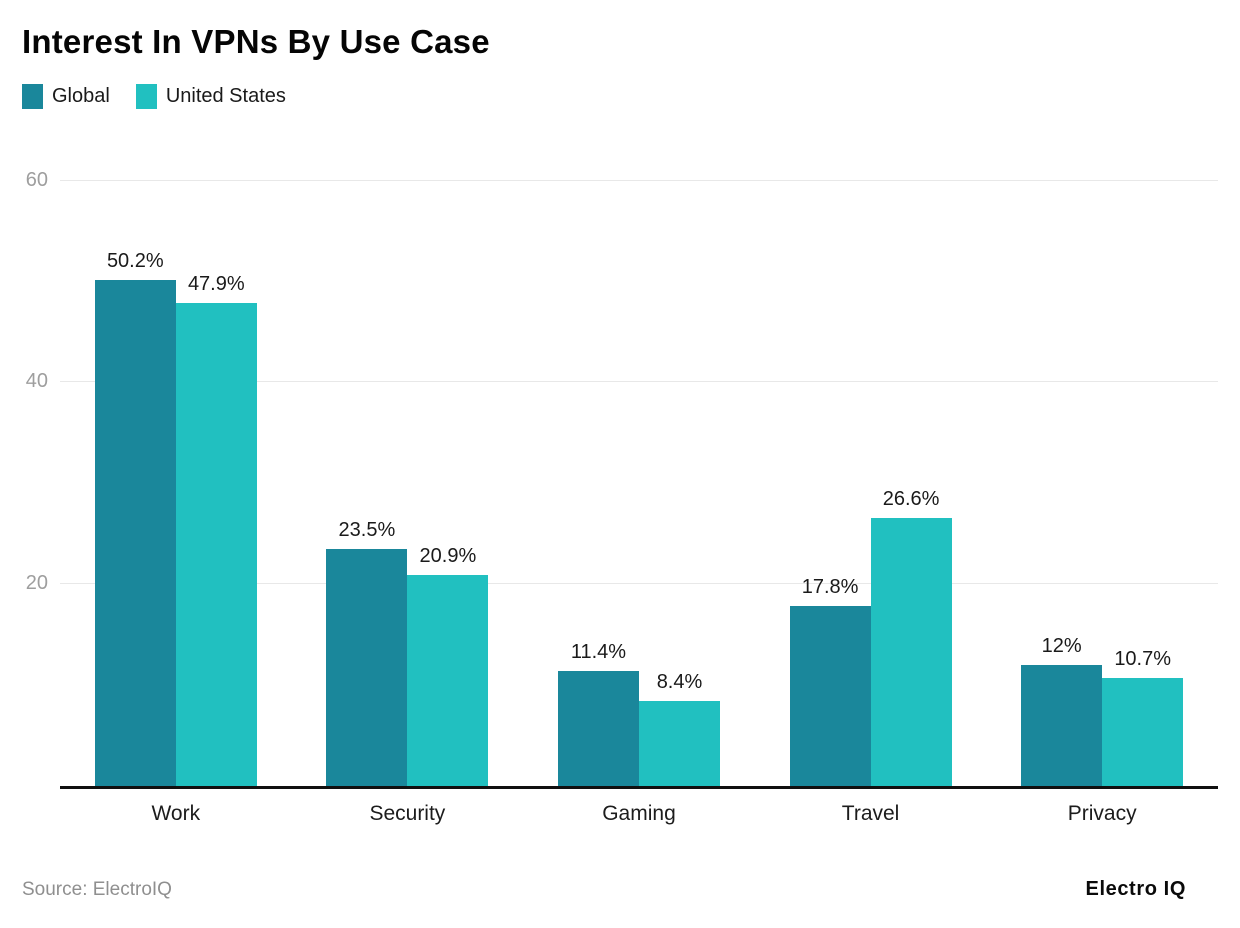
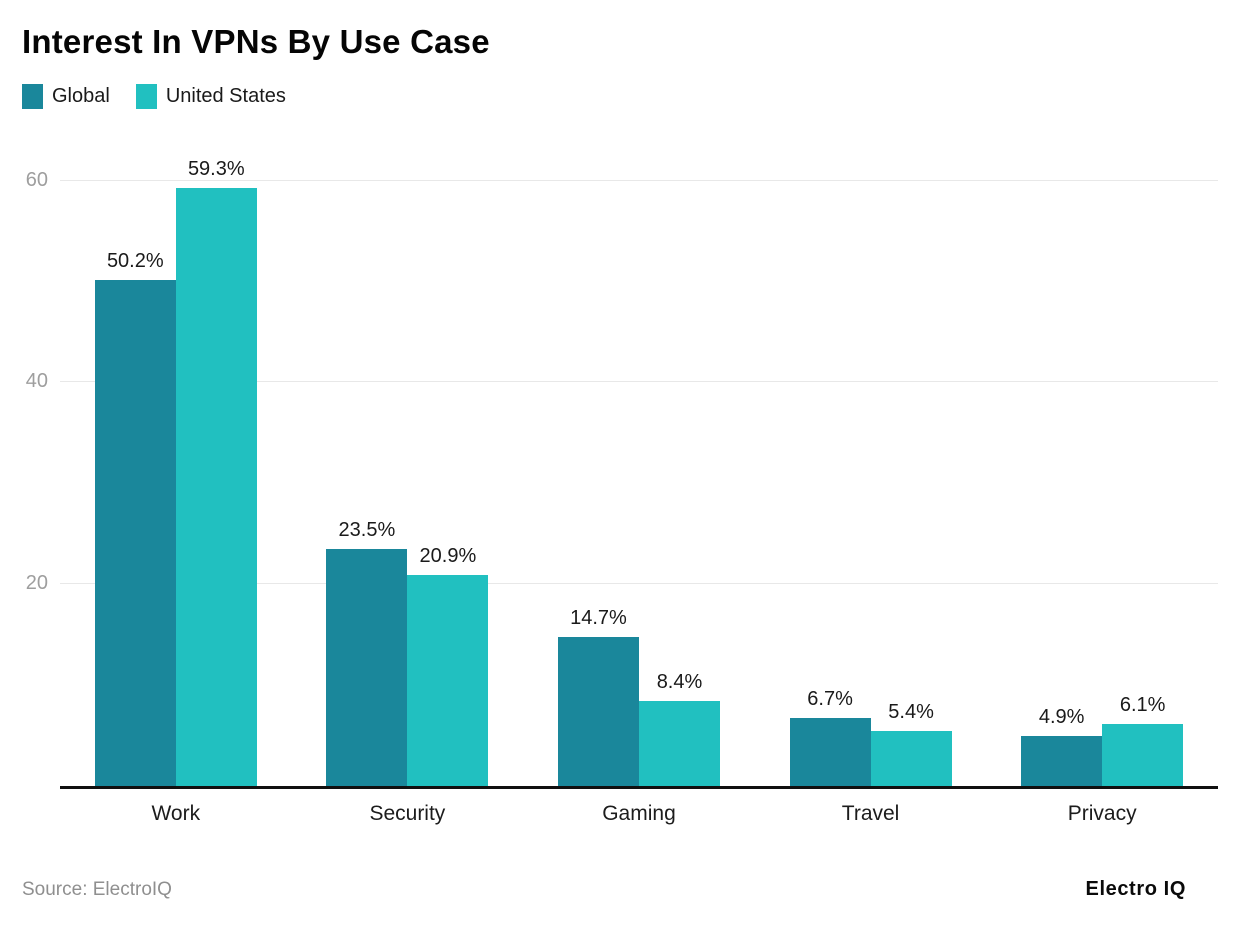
United States/Work: 47.9% -> 59.3%
Global/Gaming: 11.4% -> 14.7%
Global/Travel: 17.8% -> 6.7%
United States/Travel: 26.6% -> 5.4%
Global/Privacy: 12% -> 4.9%
United States/Privacy: 10.7% -> 6.1%
